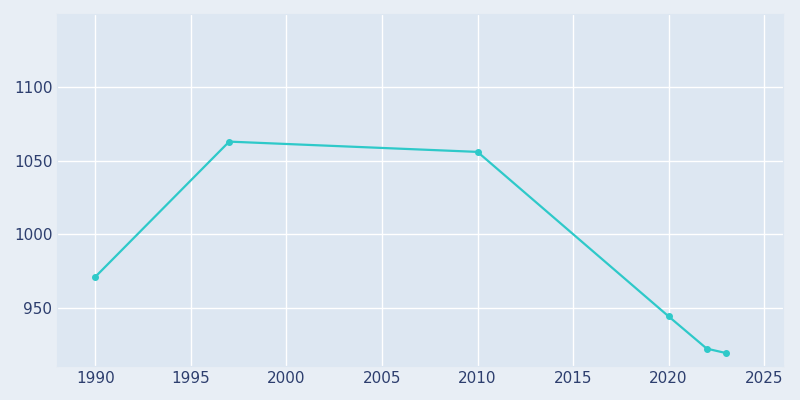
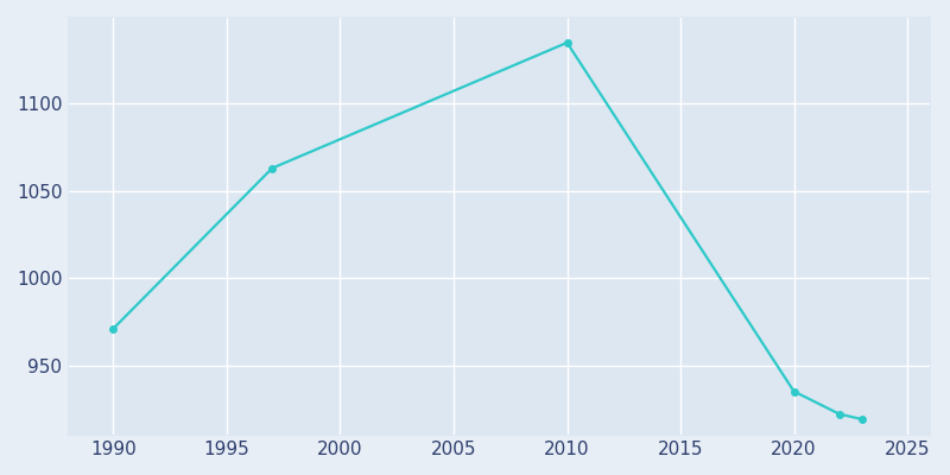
2010: 1056 -> 1135
2020: 944 -> 935
